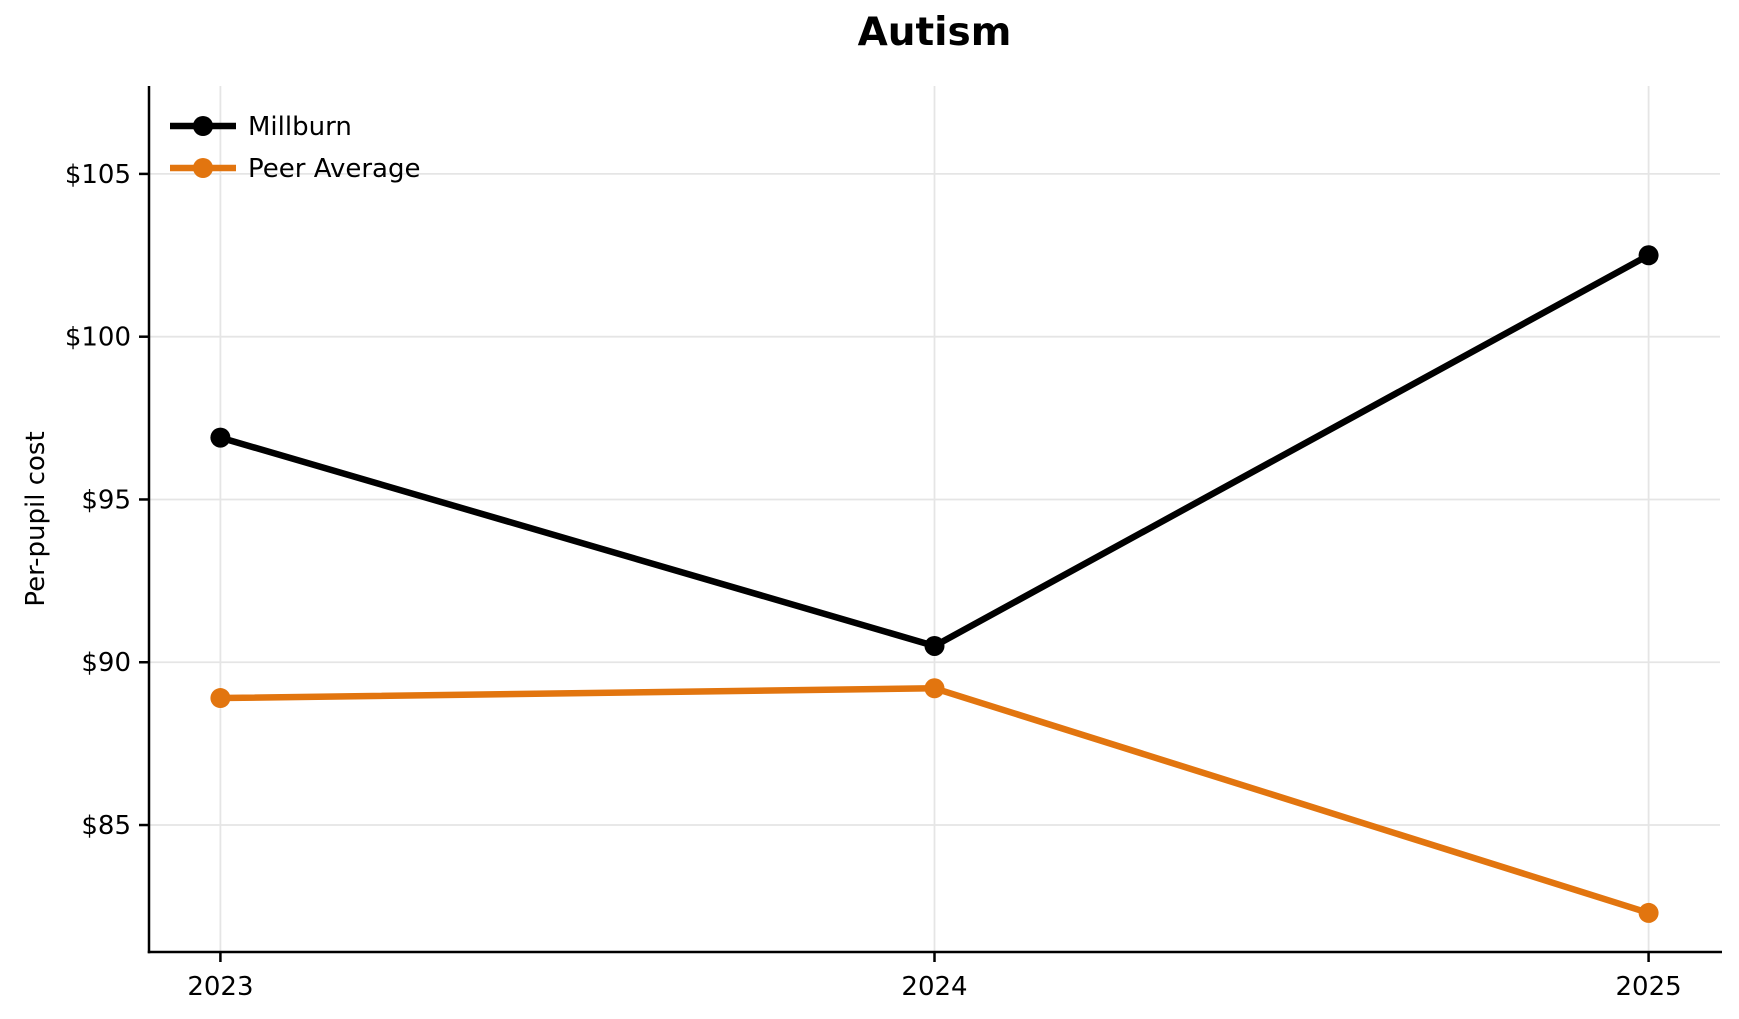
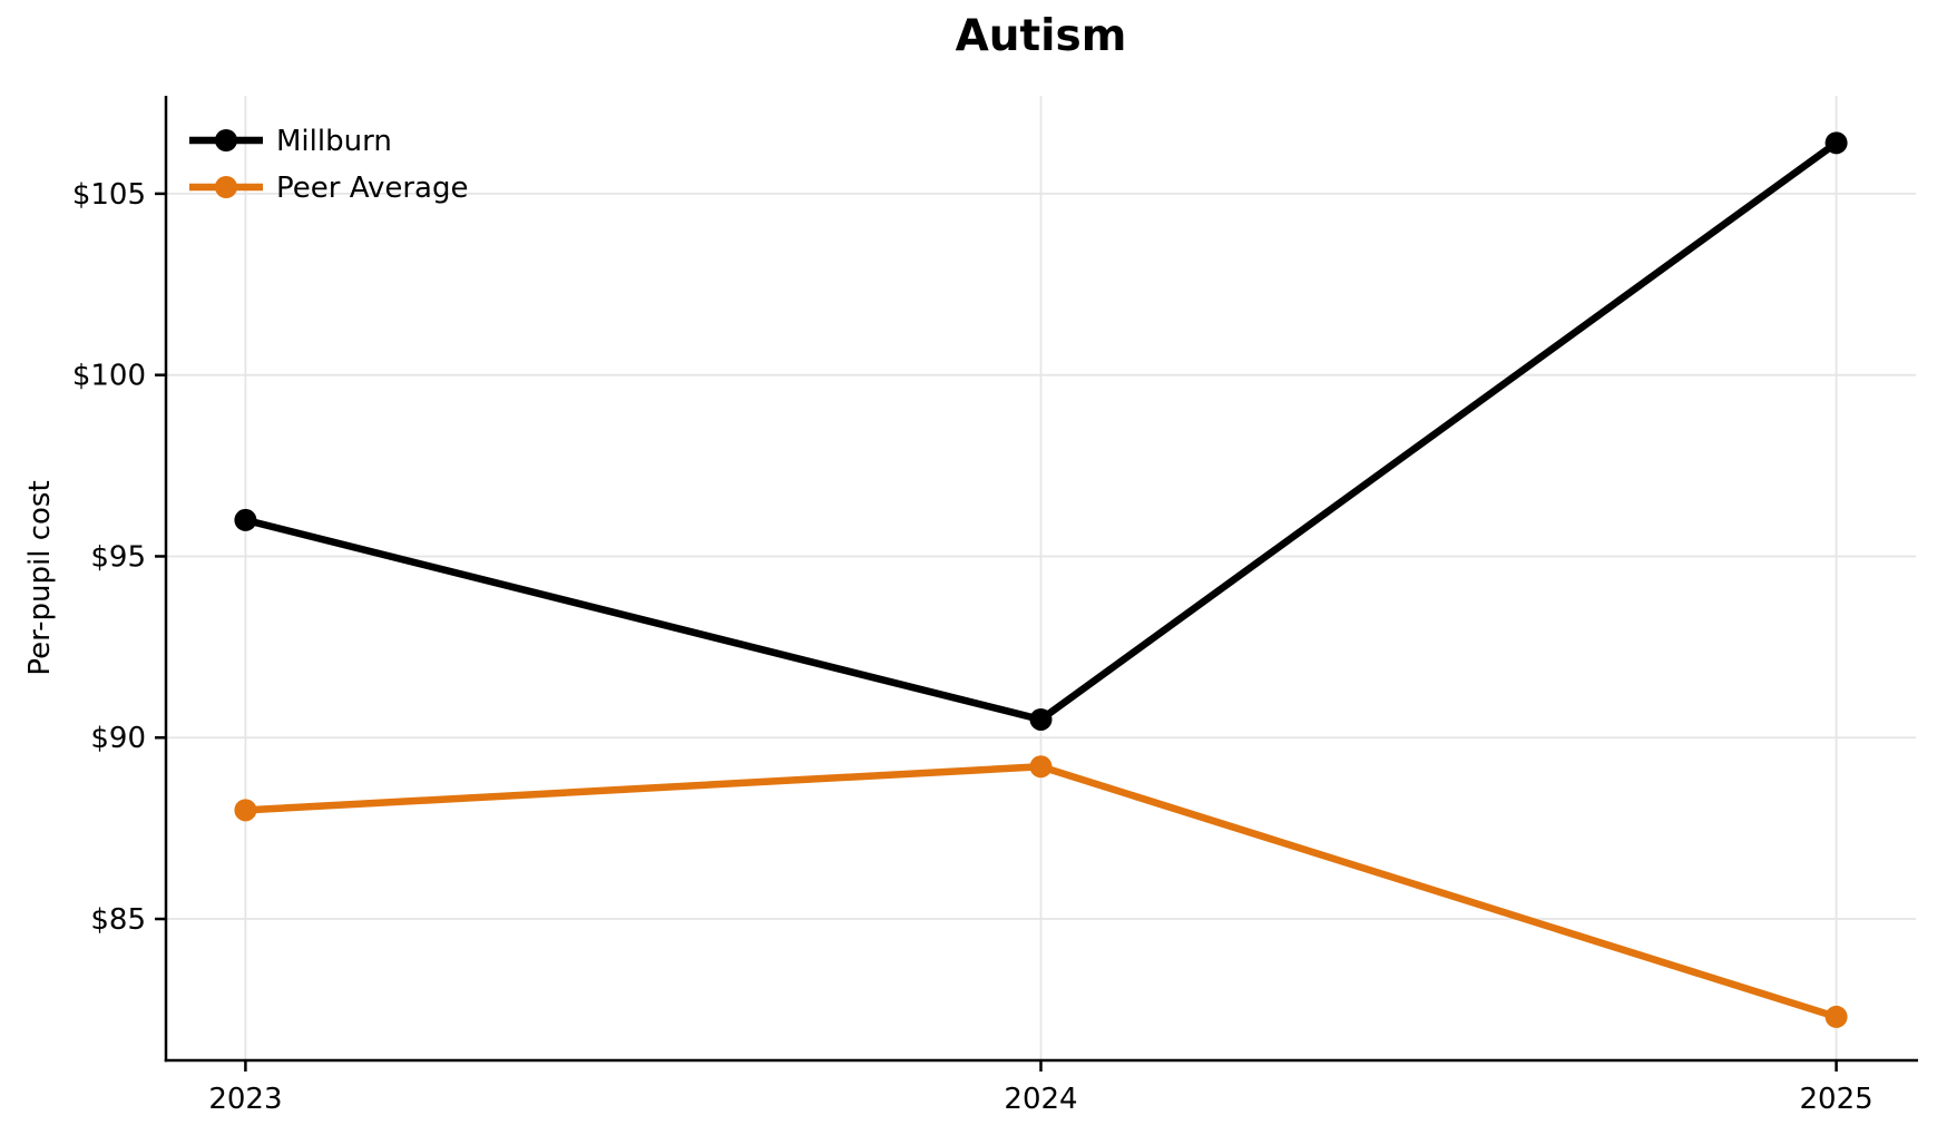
Millburn/2023: $96.9 -> $96.0
Peer Average/2023: $88.9 -> $88.0
Millburn/2025: $102.5 -> $106.4
